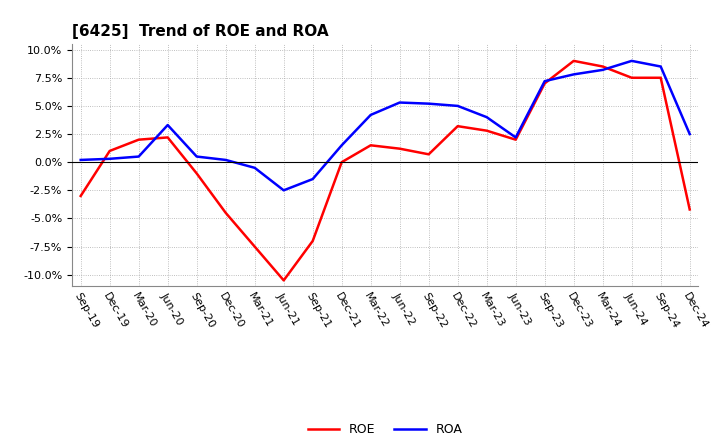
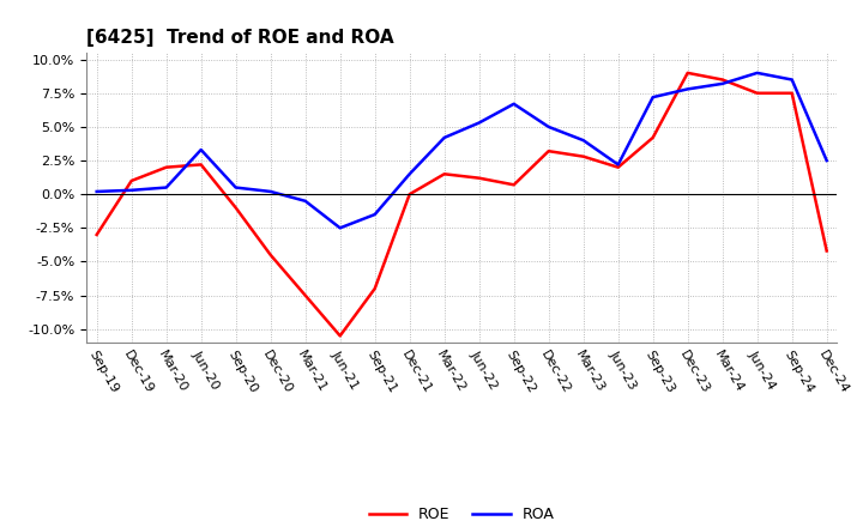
ROA/Sep-22: 5.2% -> 6.7%
ROE/Sep-23: 7.0% -> 4.2%
